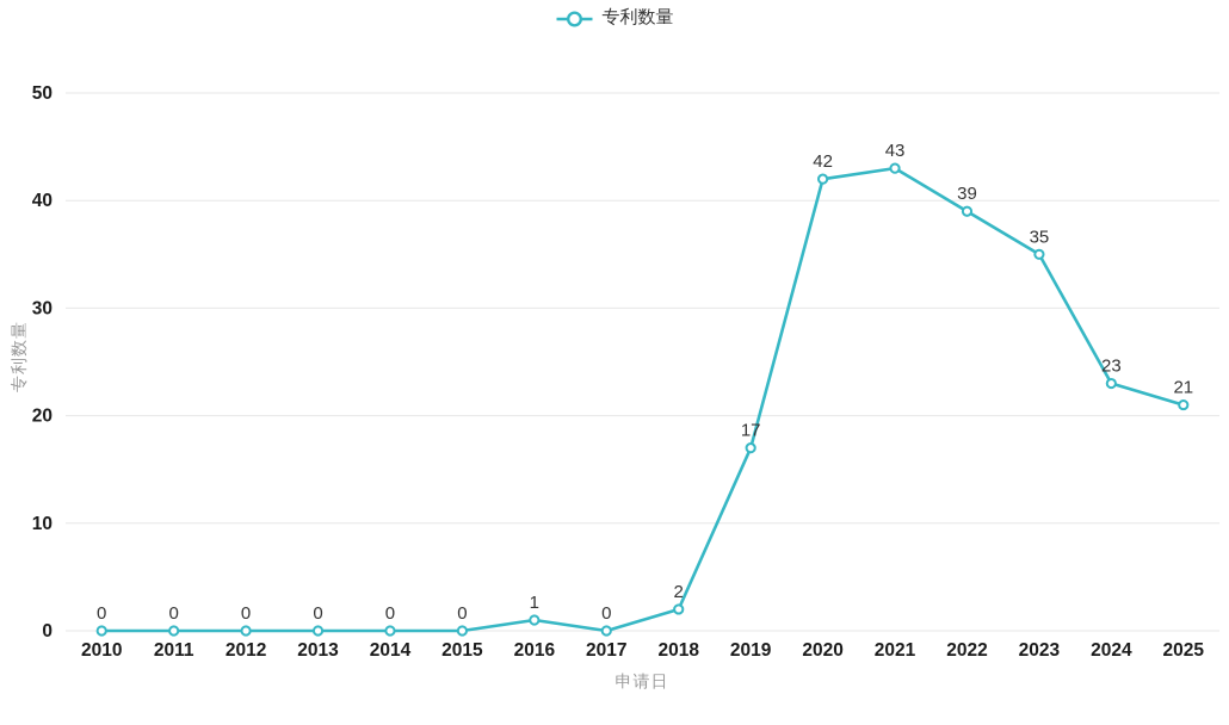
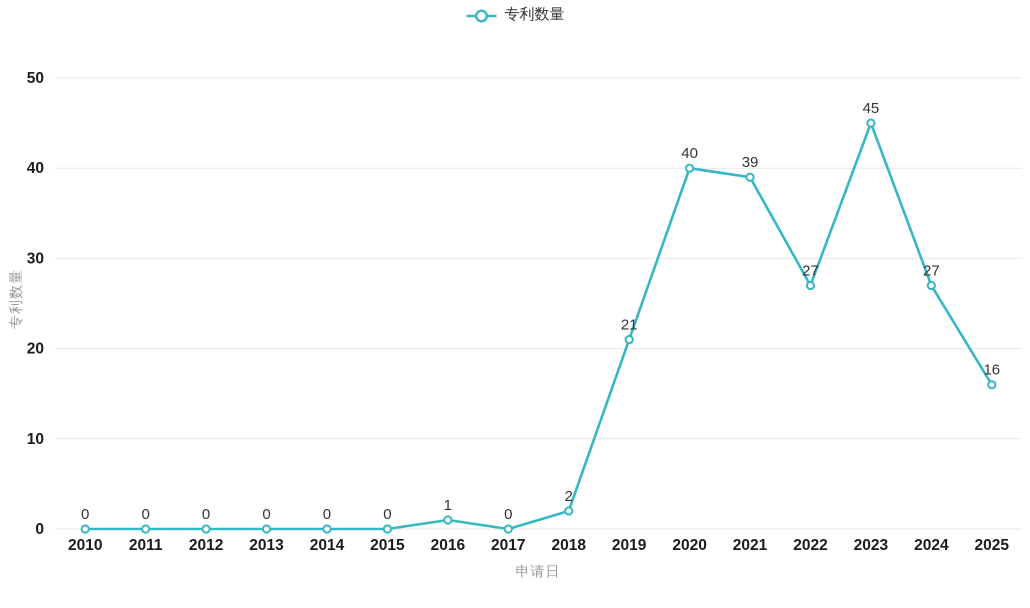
2019: 17 -> 21
2020: 42 -> 40
2021: 43 -> 39
2022: 39 -> 27
2023: 35 -> 45
2024: 23 -> 27
2025: 21 -> 16
